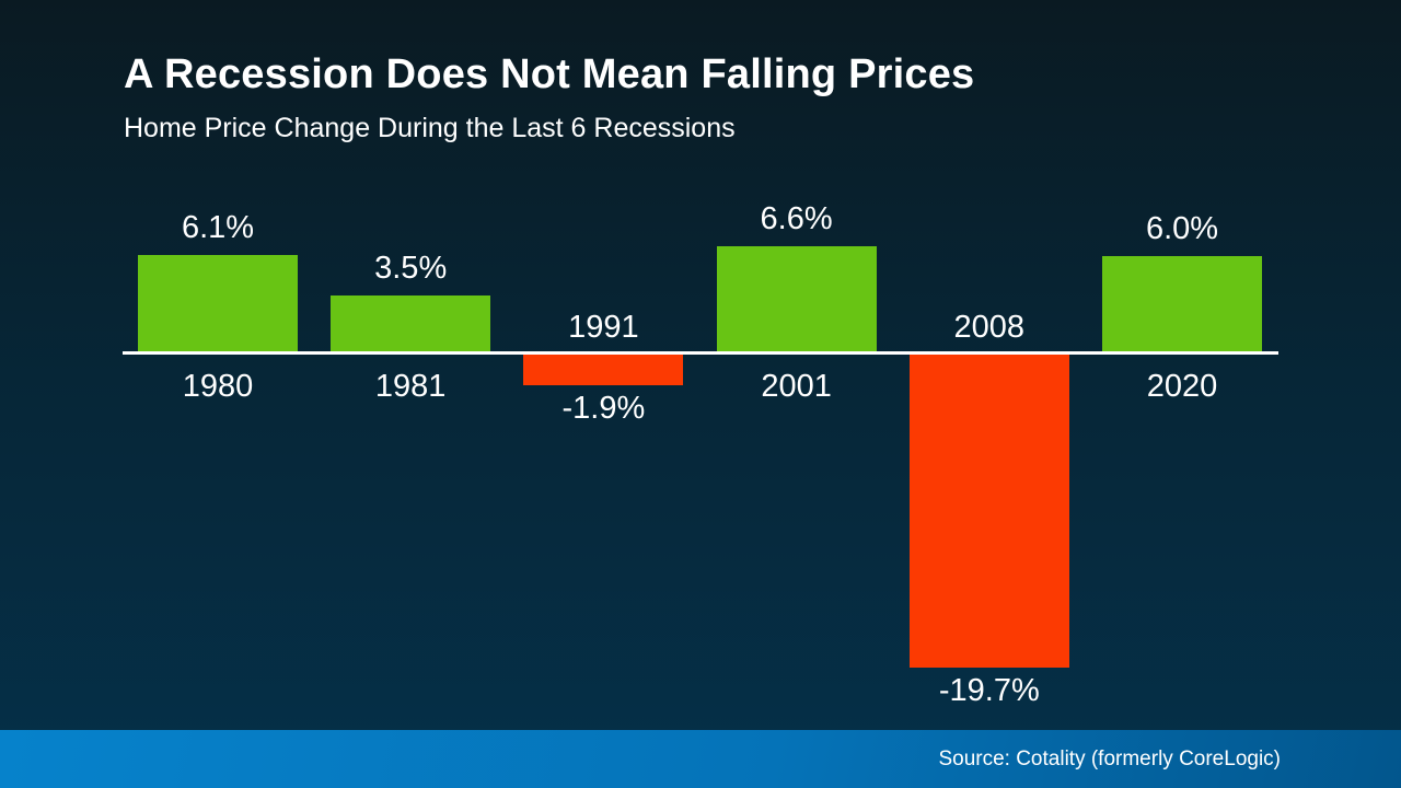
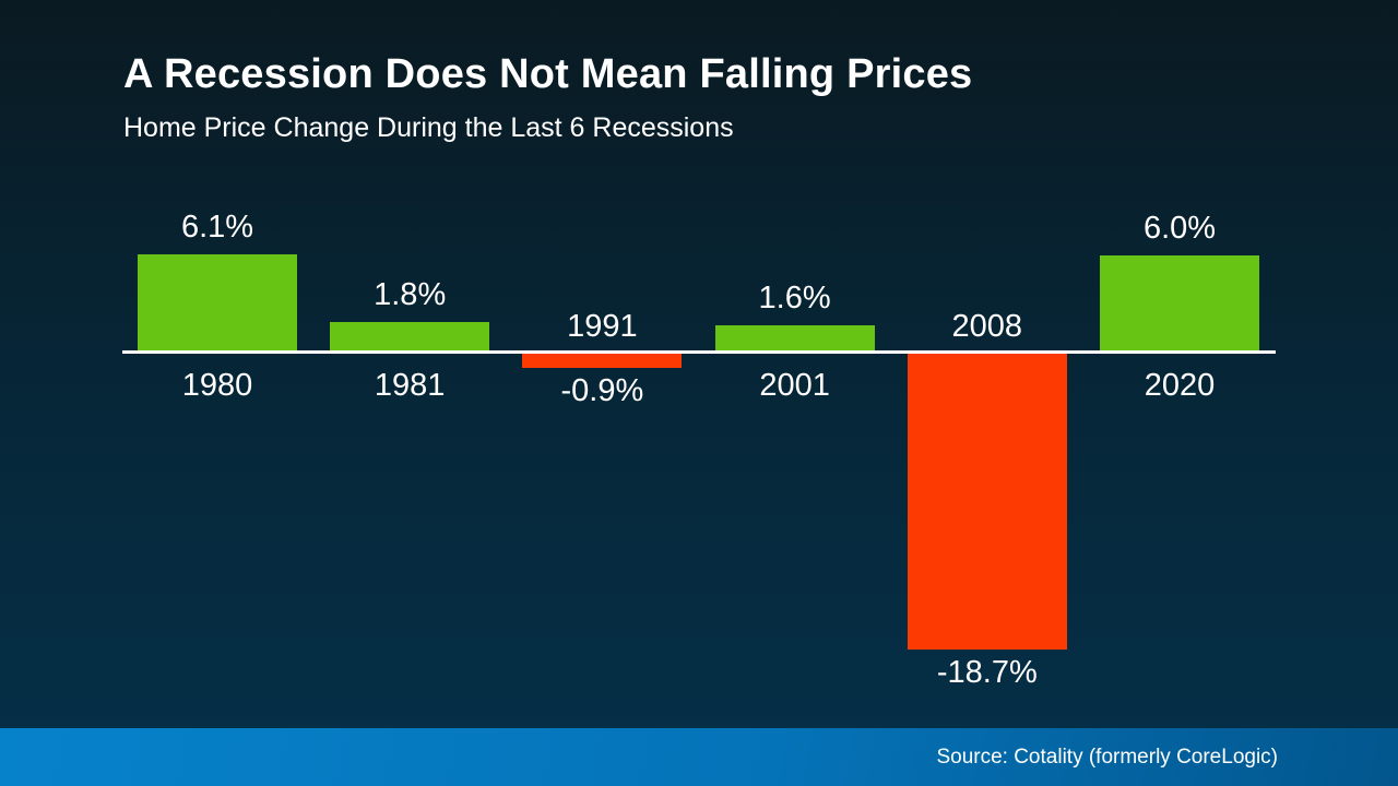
1981: 3.5% -> 1.8%
1991: -1.9% -> -0.9%
2001: 6.6% -> 1.6%
2008: -19.7% -> -18.7%
